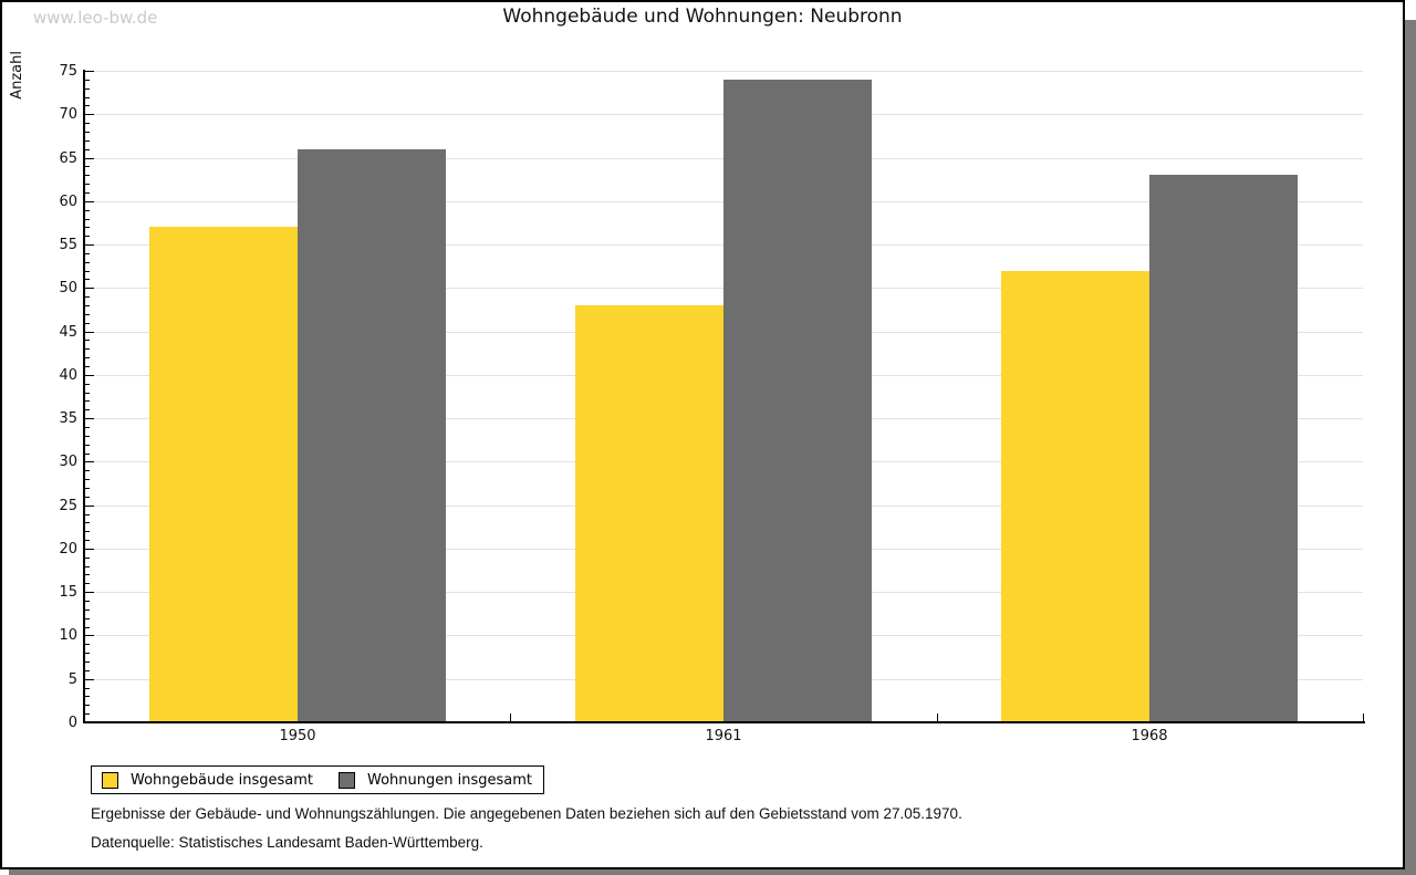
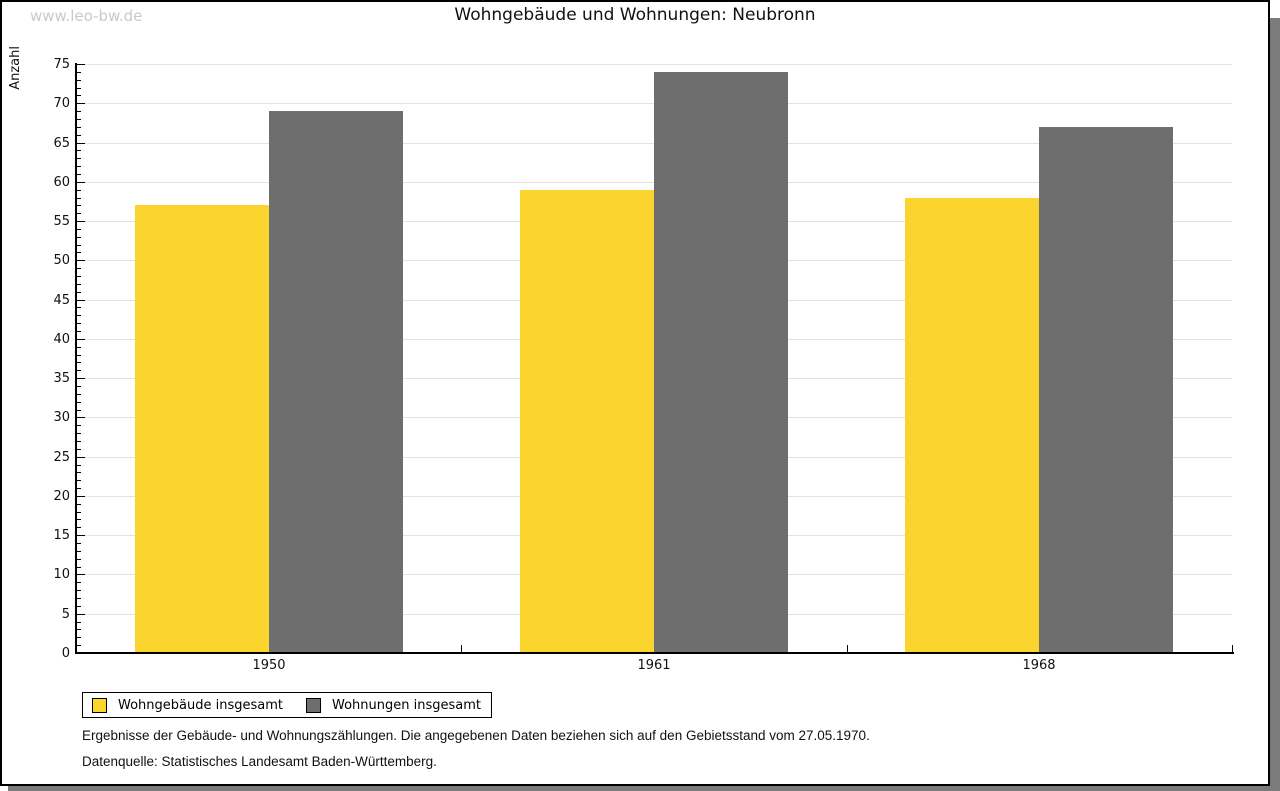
Wohnungen insgesamt/1950: 66 -> 69
Wohngebäude insgesamt/1961: 48 -> 59
Wohngebäude insgesamt/1968: 52 -> 58
Wohnungen insgesamt/1968: 63 -> 67
